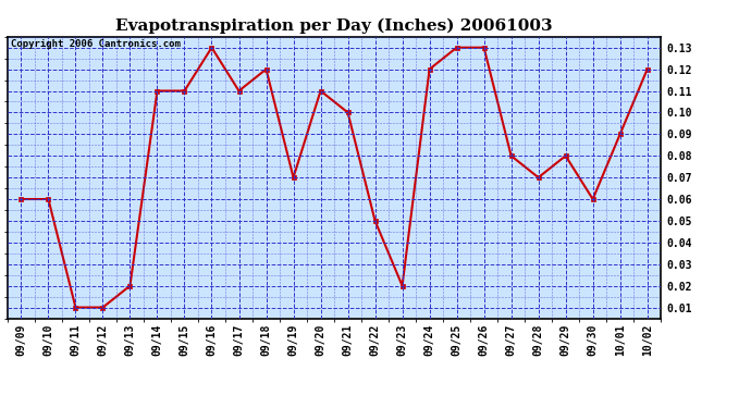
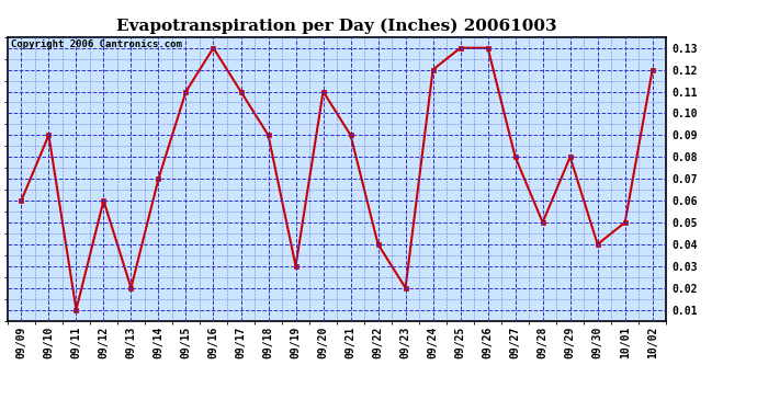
09/10: 0.06 -> 0.09
09/12: 0.01 -> 0.06
09/14: 0.11 -> 0.07
09/18: 0.12 -> 0.09
09/19: 0.07 -> 0.03
09/21: 0.10 -> 0.09
09/22: 0.05 -> 0.04
09/28: 0.07 -> 0.05
09/30: 0.06 -> 0.04
10/01: 0.09 -> 0.05
